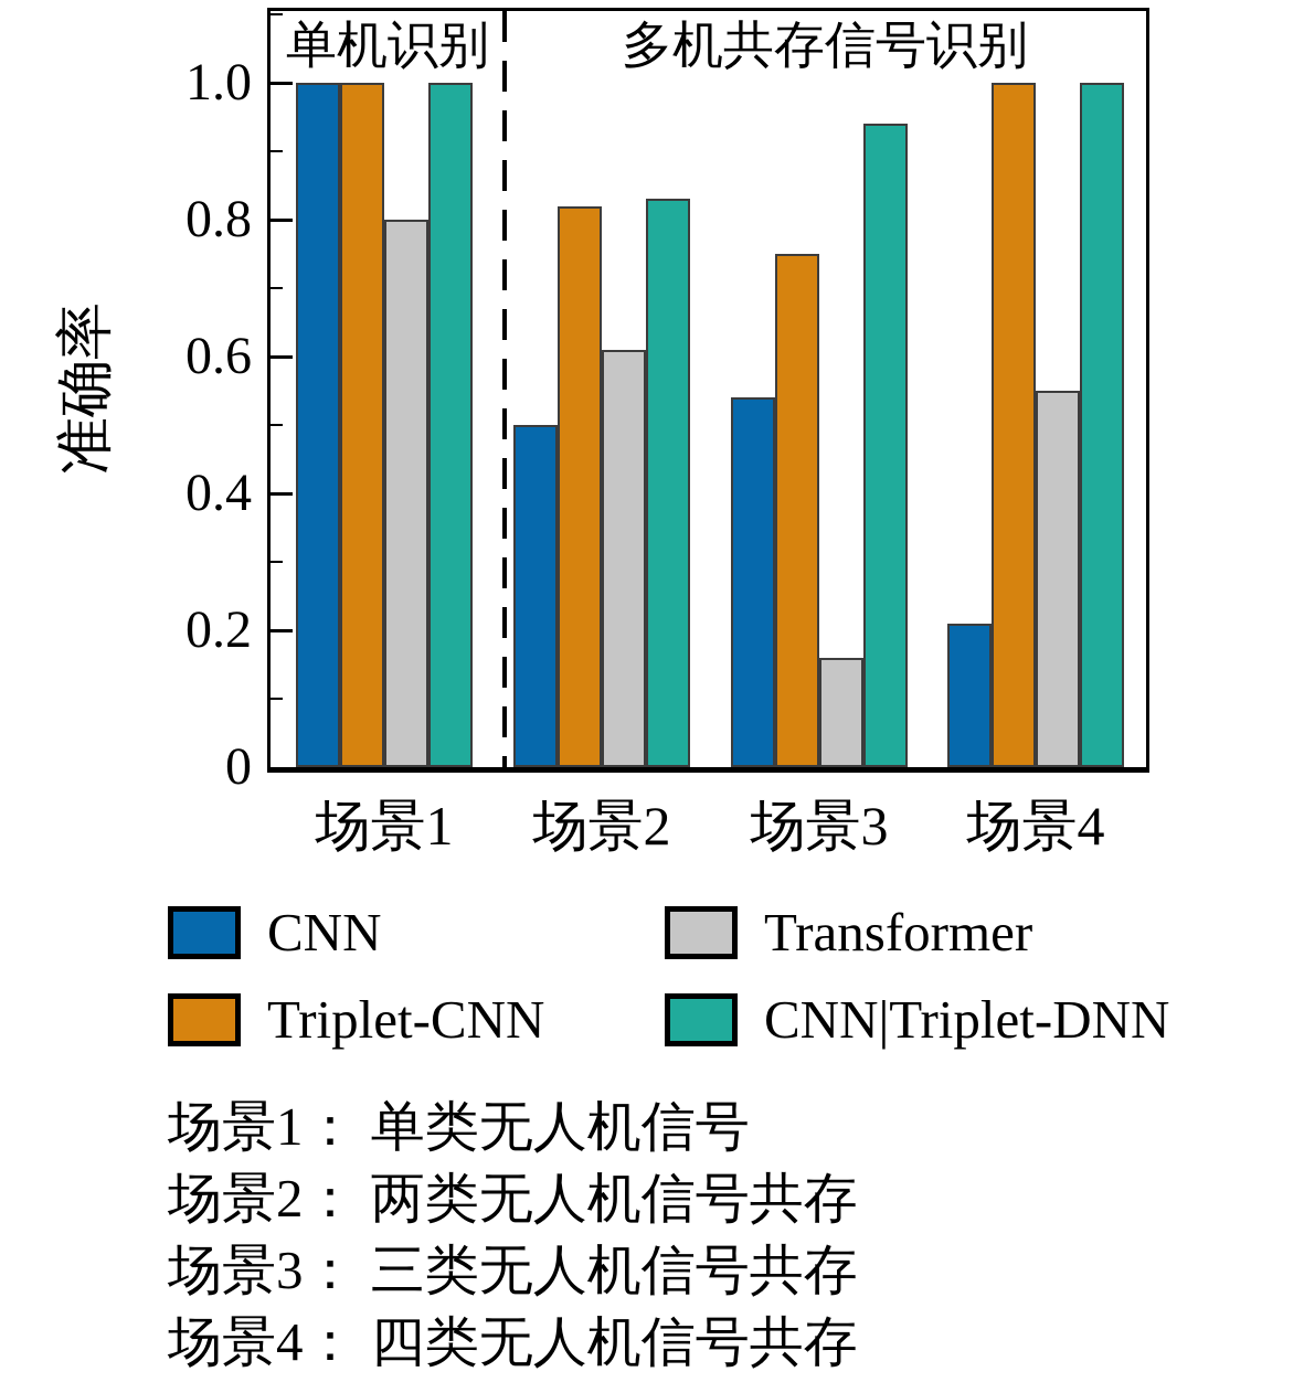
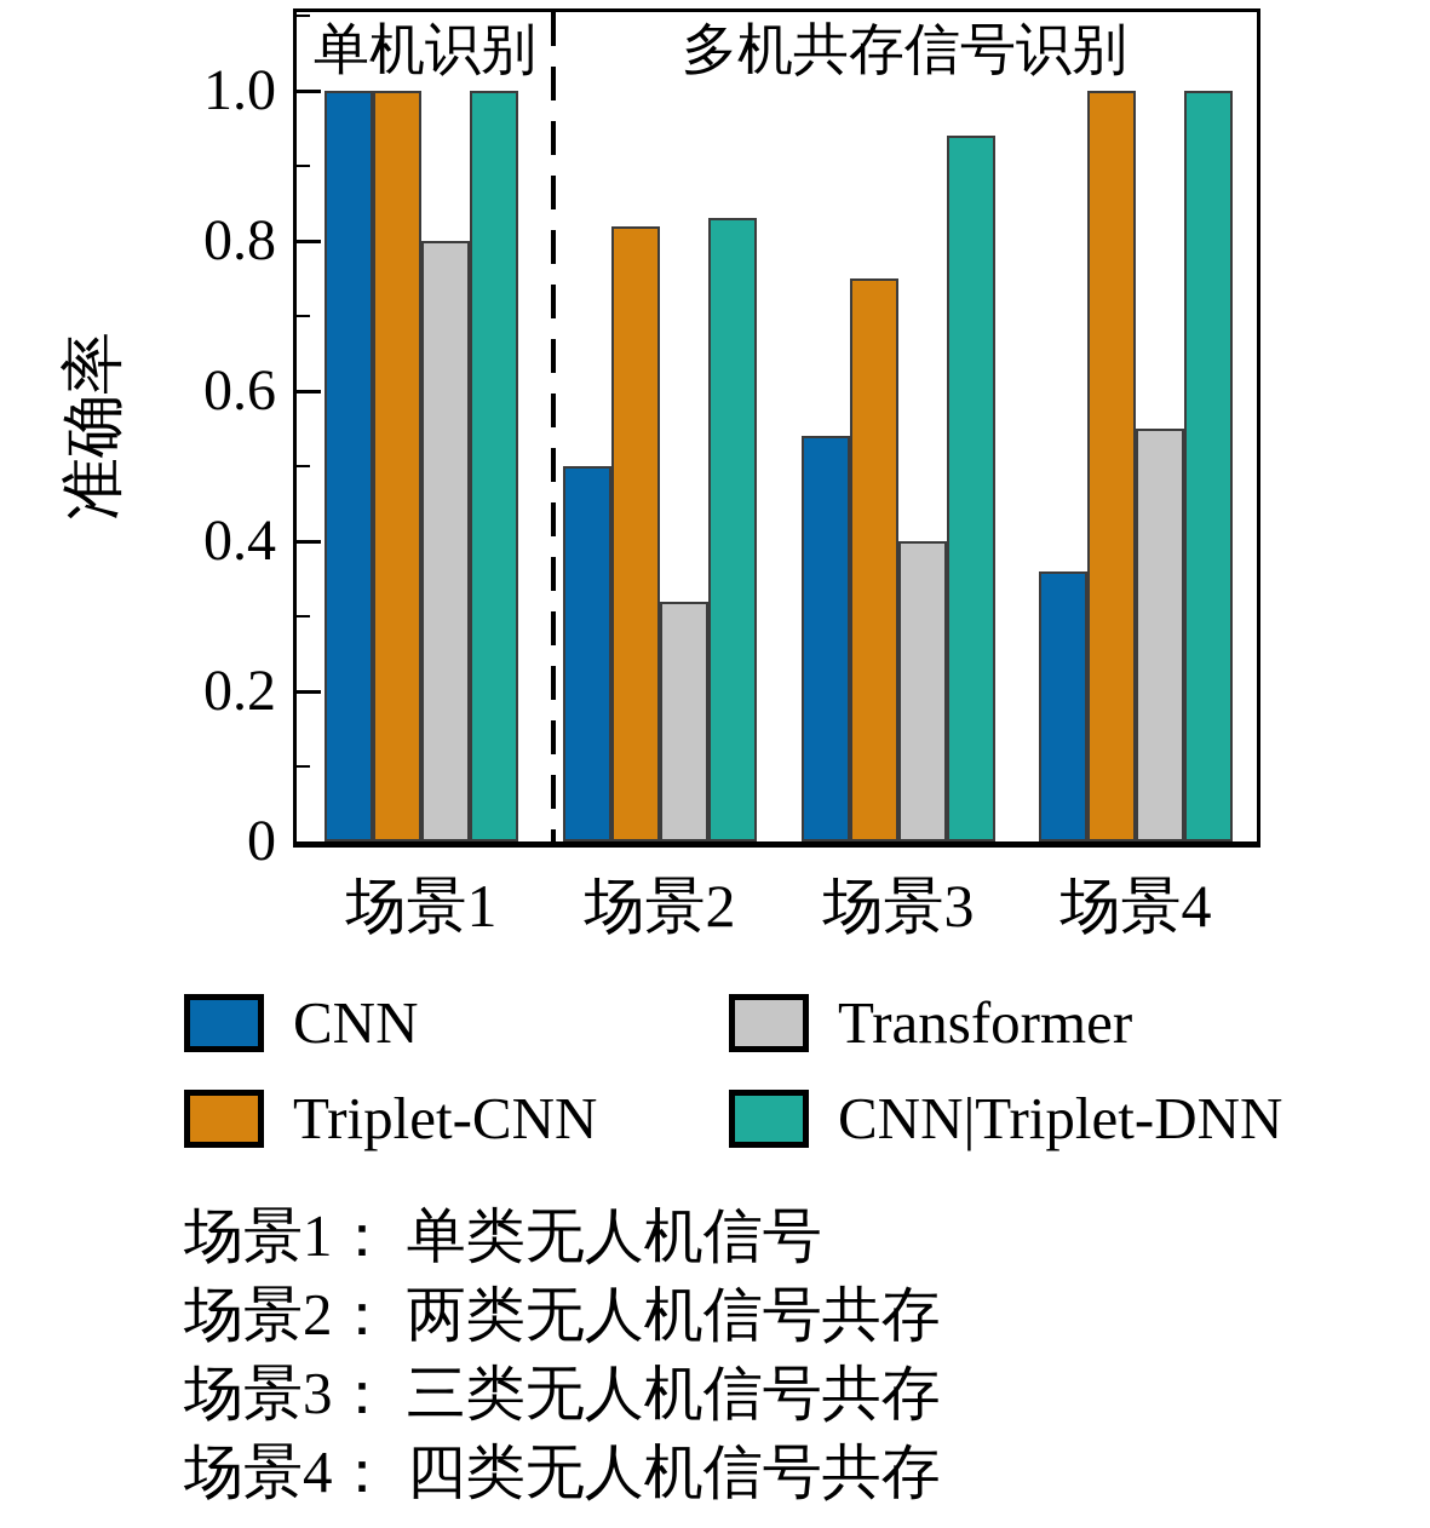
Transformer/场景2: 0.61 -> 0.32
Transformer/场景3: 0.16 -> 0.40
CNN/场景4: 0.21 -> 0.36
